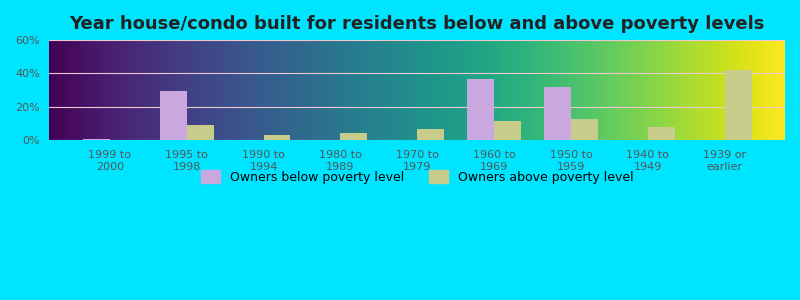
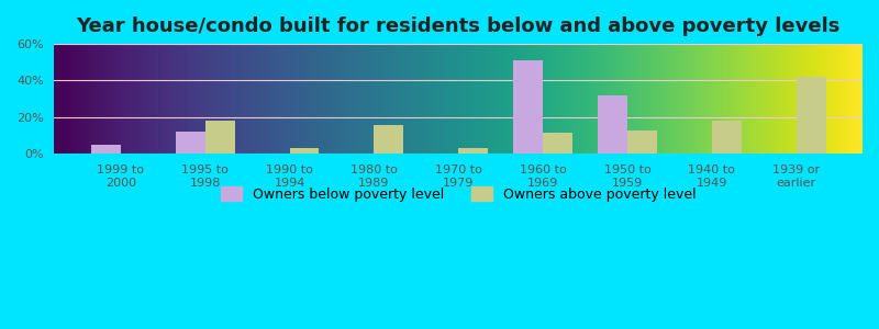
Owners below poverty level/1999 to 2000: 0% -> 5%
Owners below poverty level/1995 to 1998: 30% -> 12%
Owners above poverty level/1995 to 1998: 9% -> 18%
Owners above poverty level/1980 to 1989: 4% -> 16%
Owners above poverty level/1970 to 1979: 7% -> 3%
Owners below poverty level/1960 to 1969: 36% -> 51%
Owners above poverty level/1940 to 1949: 8% -> 18%
